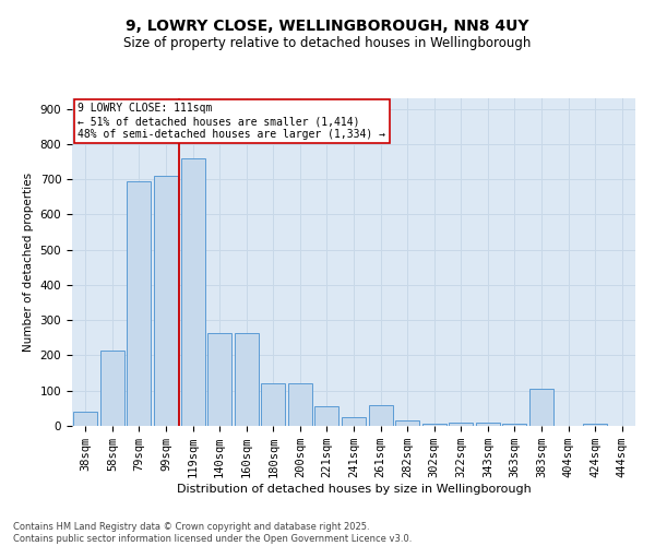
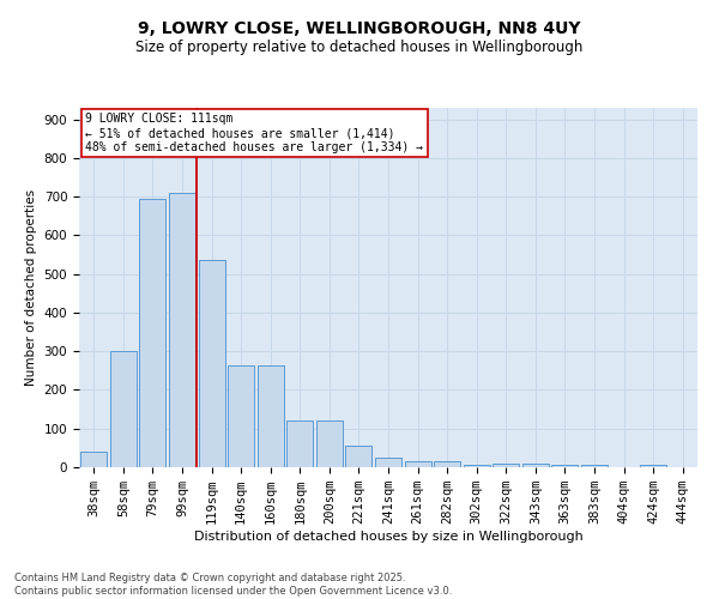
58sqm: 215 -> 300
119sqm: 760 -> 535
261sqm: 60 -> 15
383sqm: 105 -> 5
